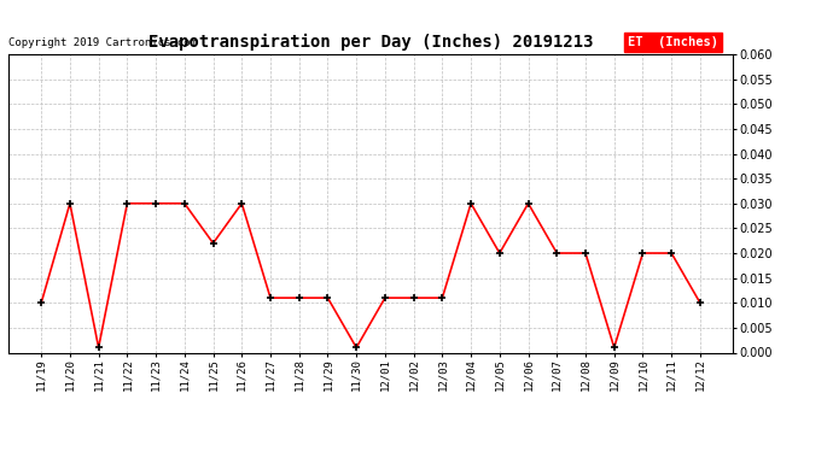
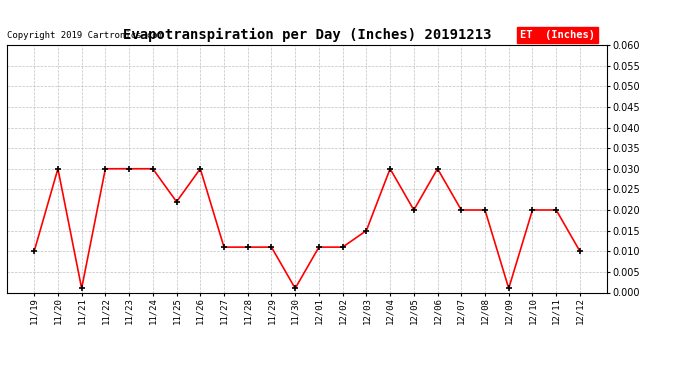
12/03: 0.011 -> 0.015
